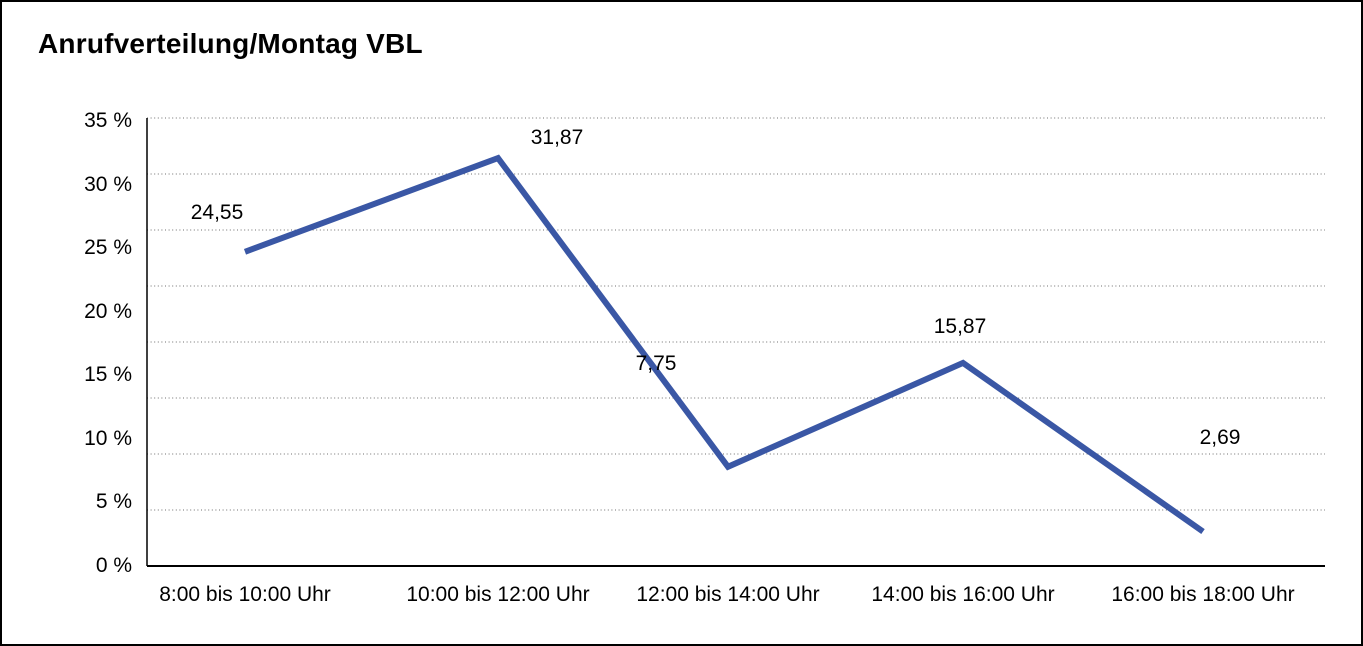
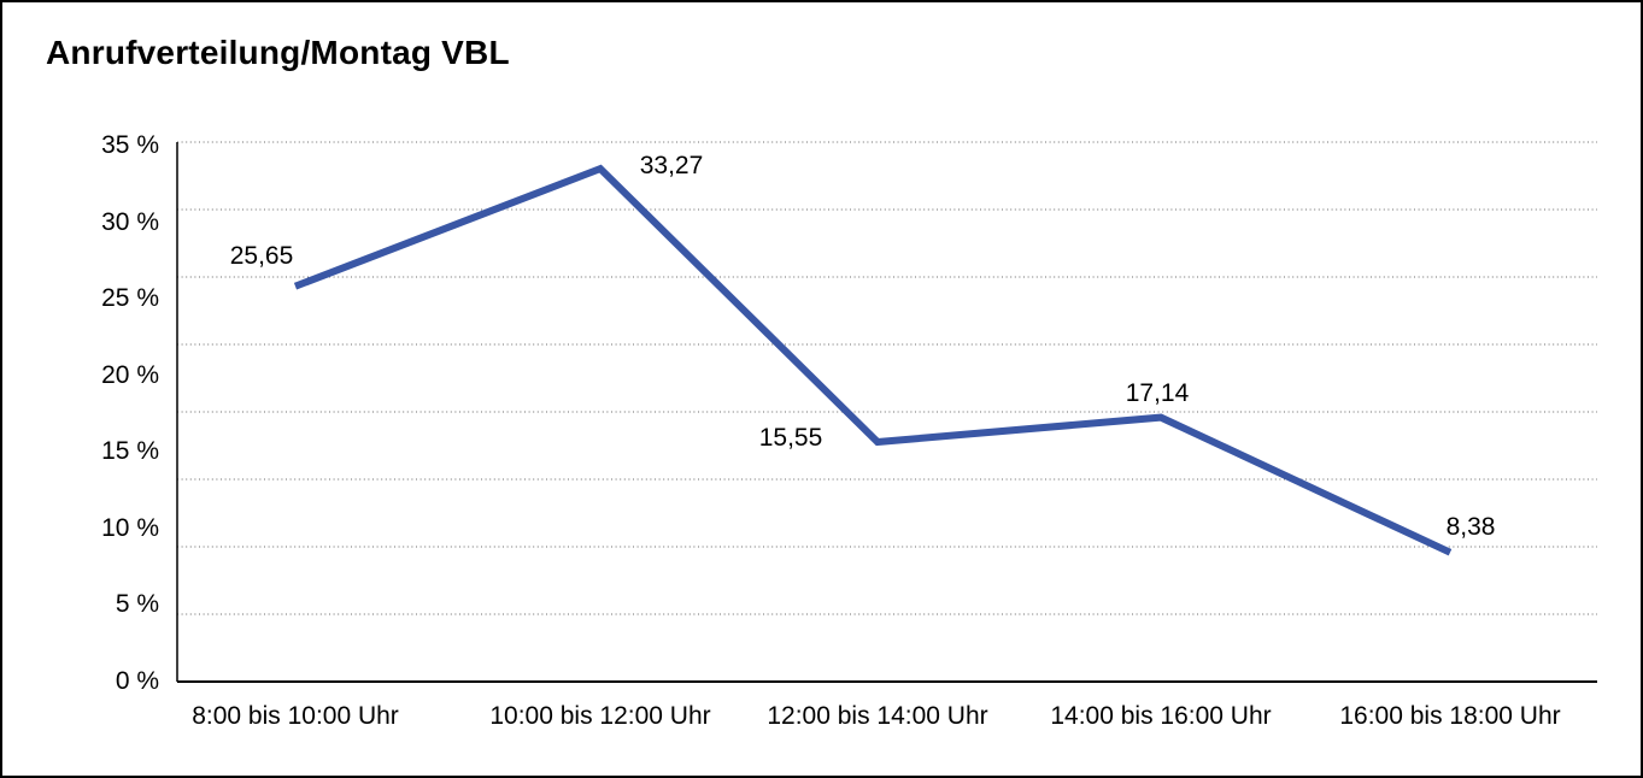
8:00 bis 10:00 Uhr: 24,55 -> 25,65
10:00 bis 12:00 Uhr: 31,87 -> 33,27
12:00 bis 14:00 Uhr: 7,75 -> 15,55
14:00 bis 16:00 Uhr: 15,87 -> 17,14
16:00 bis 18:00 Uhr: 2,69 -> 8,38
